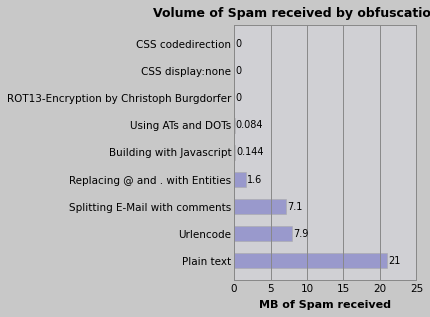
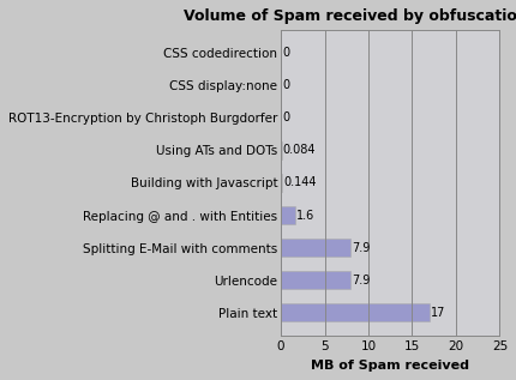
Splitting E-Mail with comments: 7.1 -> 7.9
Plain text: 21 -> 17
